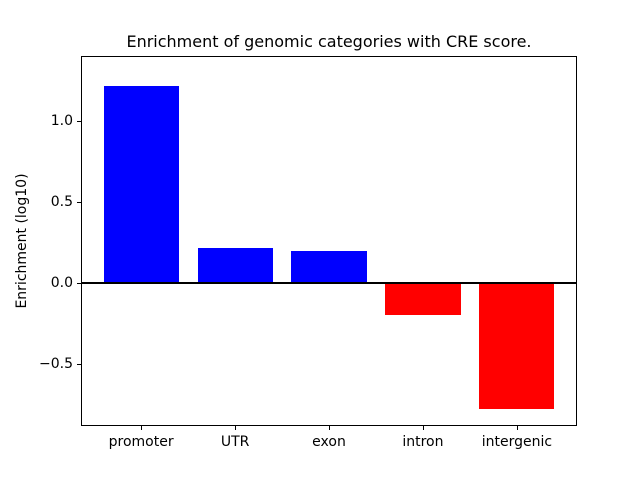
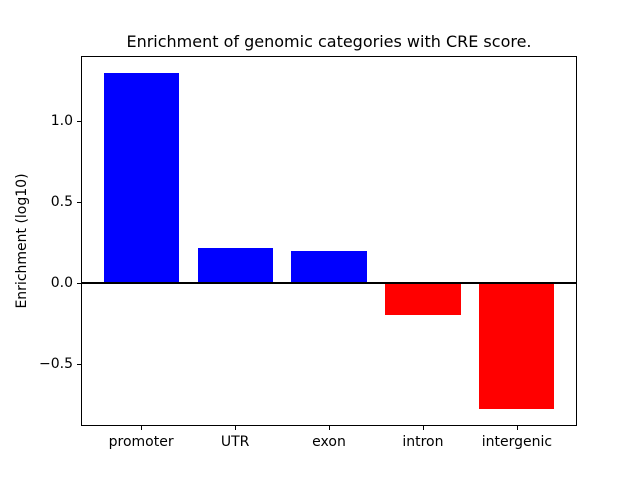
promoter: 1.22 -> 1.30
